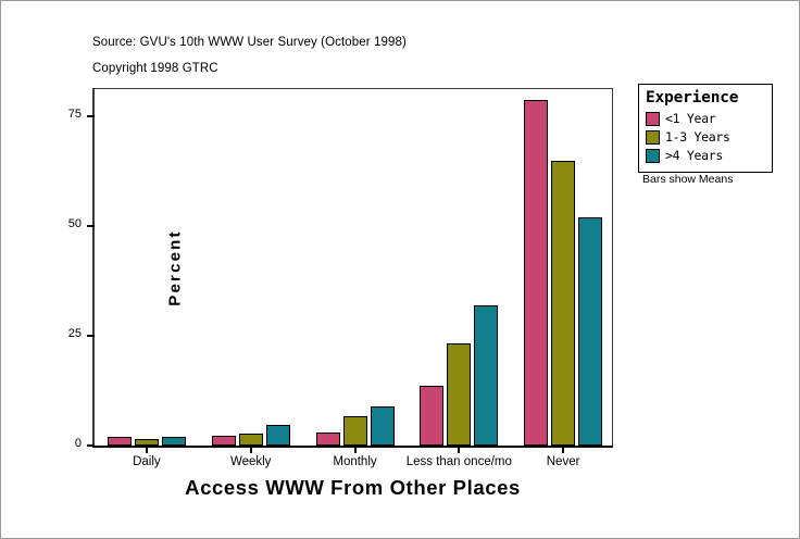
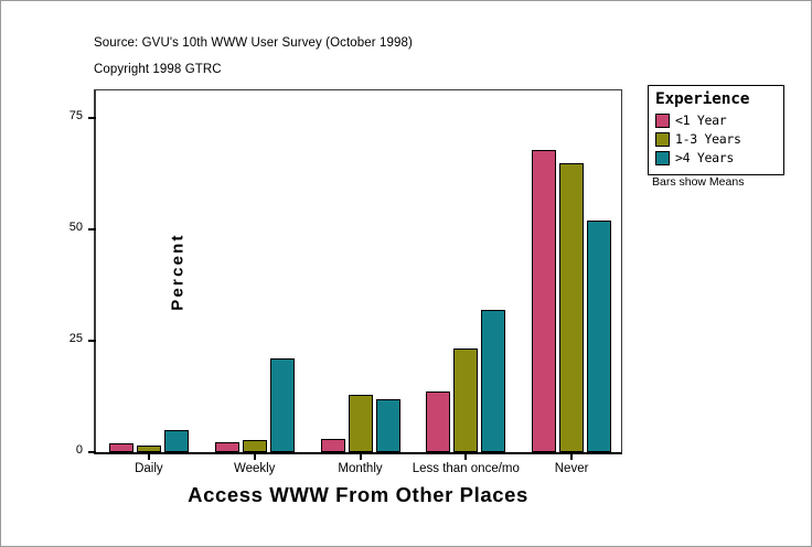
>4 Years/Daily: 2 -> 5
>4 Years/Weekly: 5 -> 21
1-3 Years/Monthly: 7 -> 13
>4 Years/Monthly: 9 -> 12
<1 Year/Never: 79 -> 68
